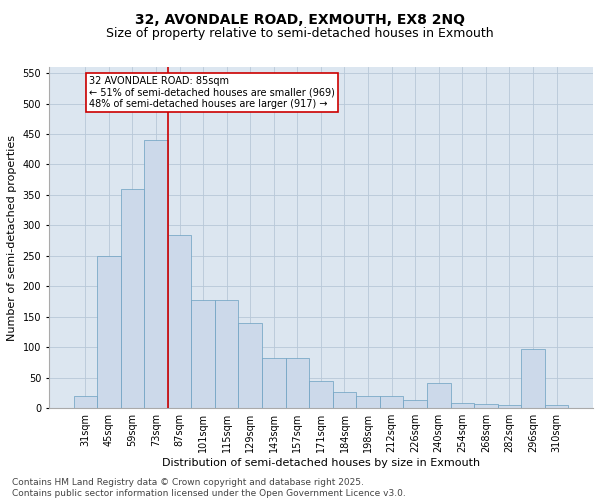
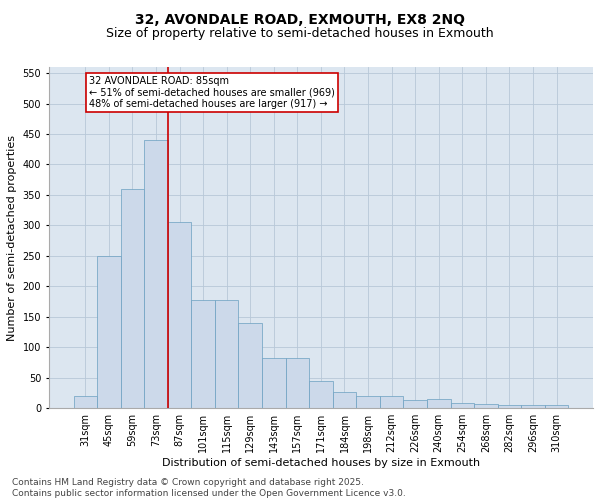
87sqm: 284 -> 305
240sqm: 42 -> 15
296sqm: 98 -> 5
